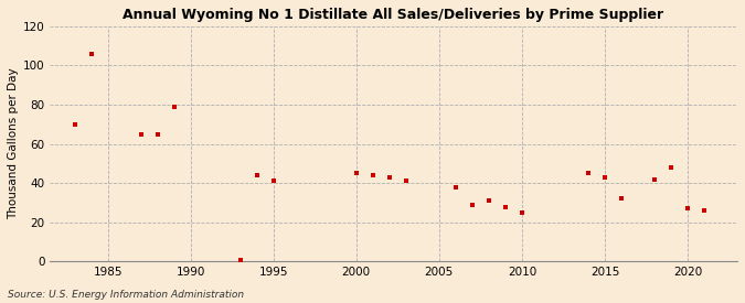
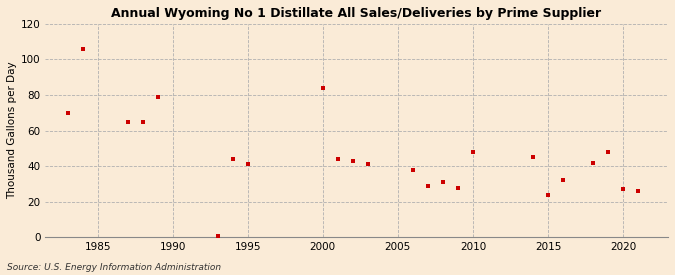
2000: 45 -> 84
2010: 25 -> 48
2015: 43 -> 24
